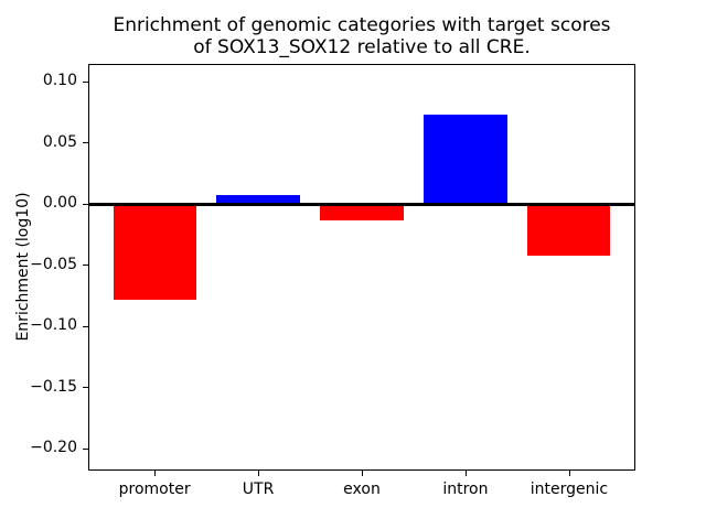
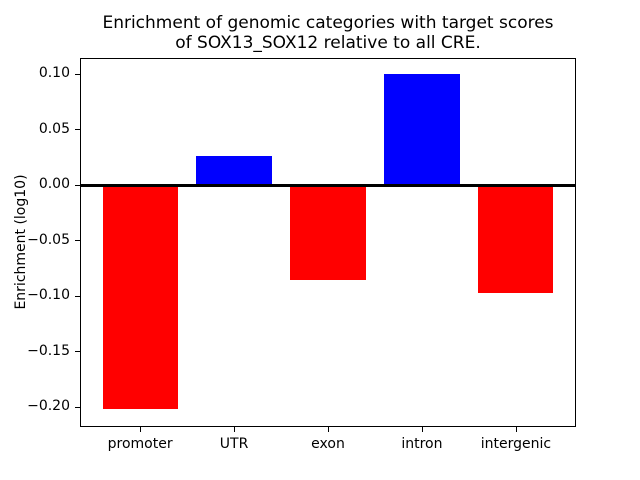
promoter: -0.078 -> -0.202
UTR: 0.007 -> 0.026
exon: -0.013 -> -0.085
intron: 0.073 -> 0.100
intergenic: -0.042 -> -0.097
